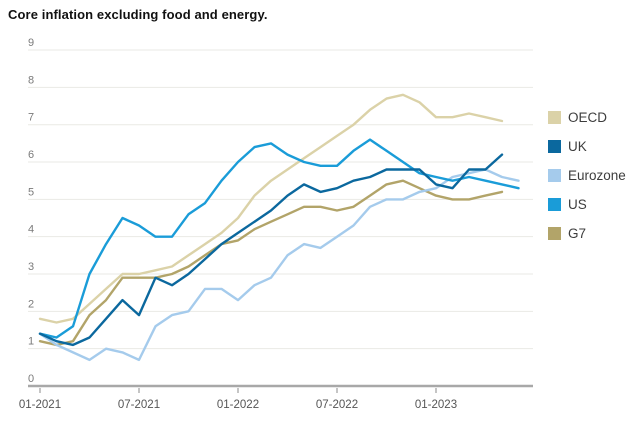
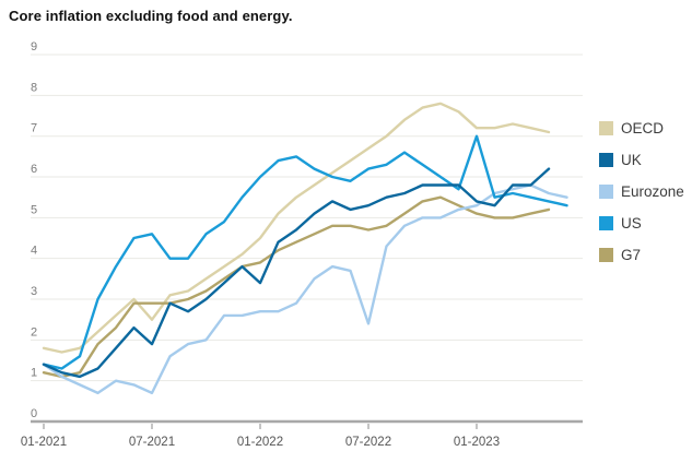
OECD/07-2021: 3.0 -> 2.5
US/07-2021: 4.3 -> 4.6
UK/01-2022: 4.1 -> 3.4
Eurozone/01-2022: 2.3 -> 2.7
Eurozone/07-2022: 4.0 -> 2.4
US/07-2022: 5.9 -> 6.2
US/01-2023: 5.6 -> 7.0
